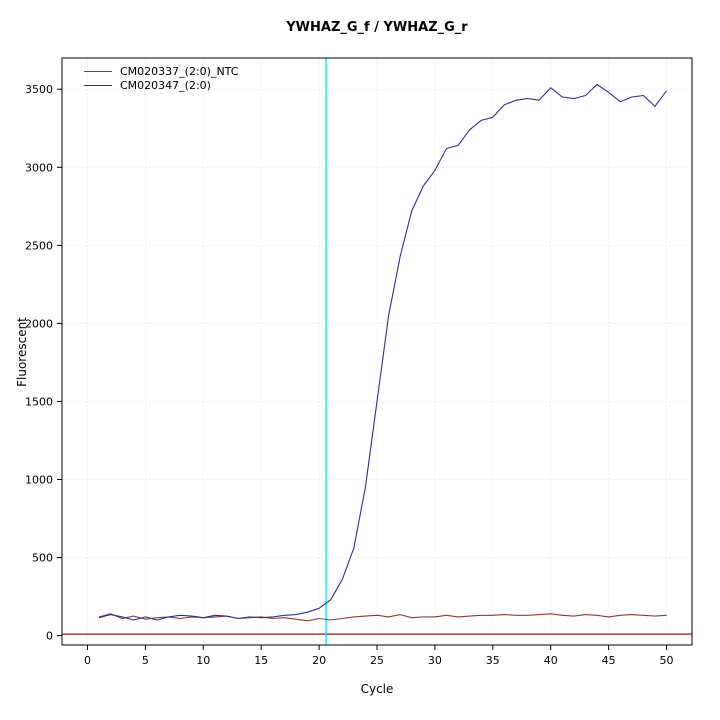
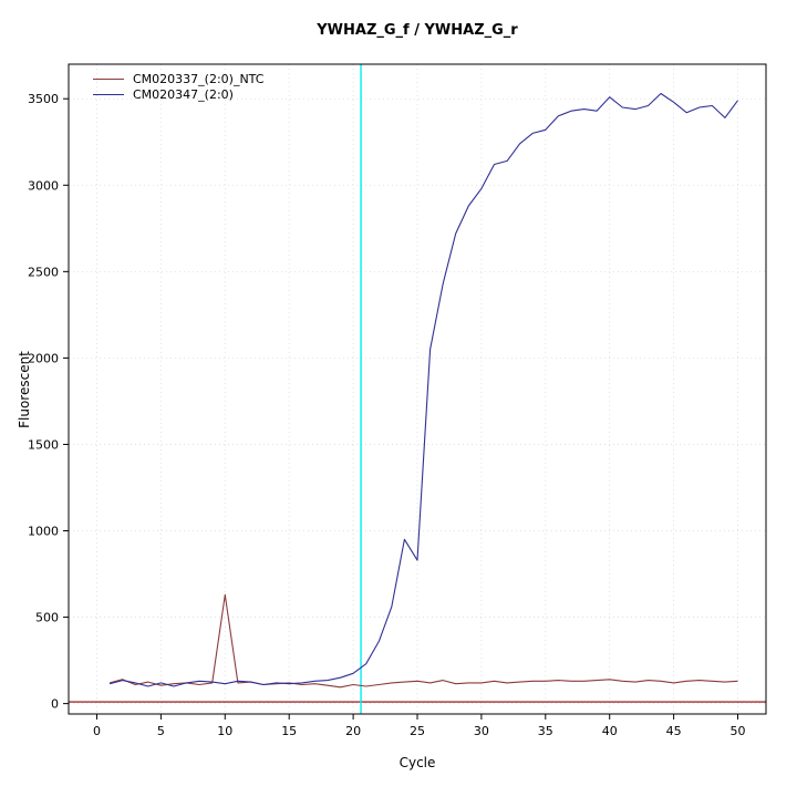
CM020337_(2:0)_NTC/10: 120 -> 630
CM020347_(2:0)/25: 1500 -> 830
